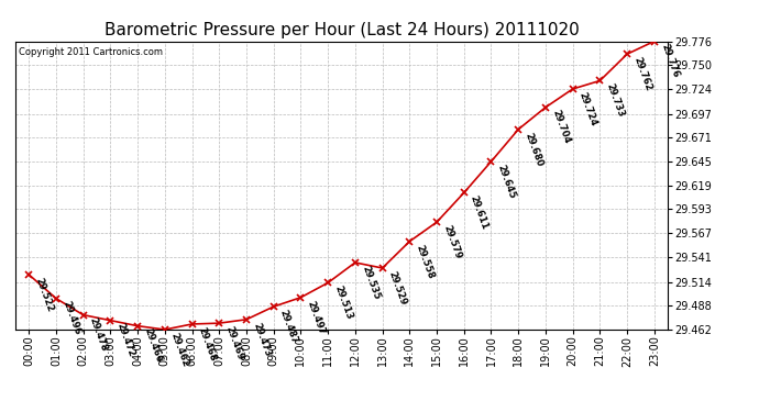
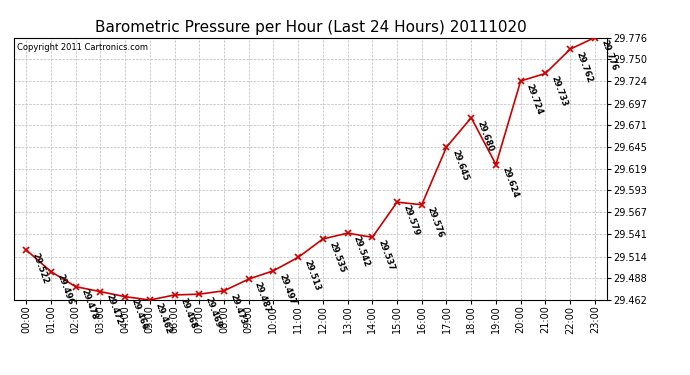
13:00: 29.529 -> 29.542
14:00: 29.558 -> 29.537
16:00: 29.611 -> 29.576
19:00: 29.704 -> 29.624
